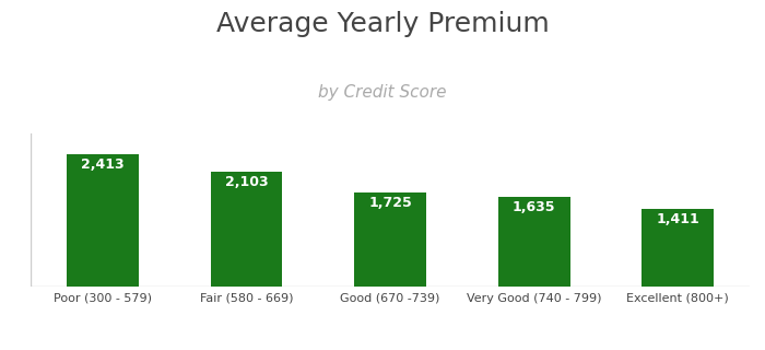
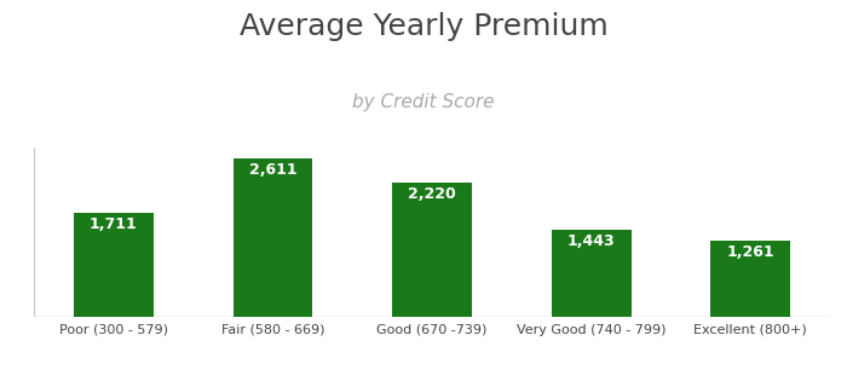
Poor (300 - 579): 2,413 -> 1,711
Fair (580 - 669): 2,103 -> 2,611
Good (670 -739): 1,725 -> 2,220
Very Good (740 - 799): 1,635 -> 1,443
Excellent (800+): 1,411 -> 1,261
